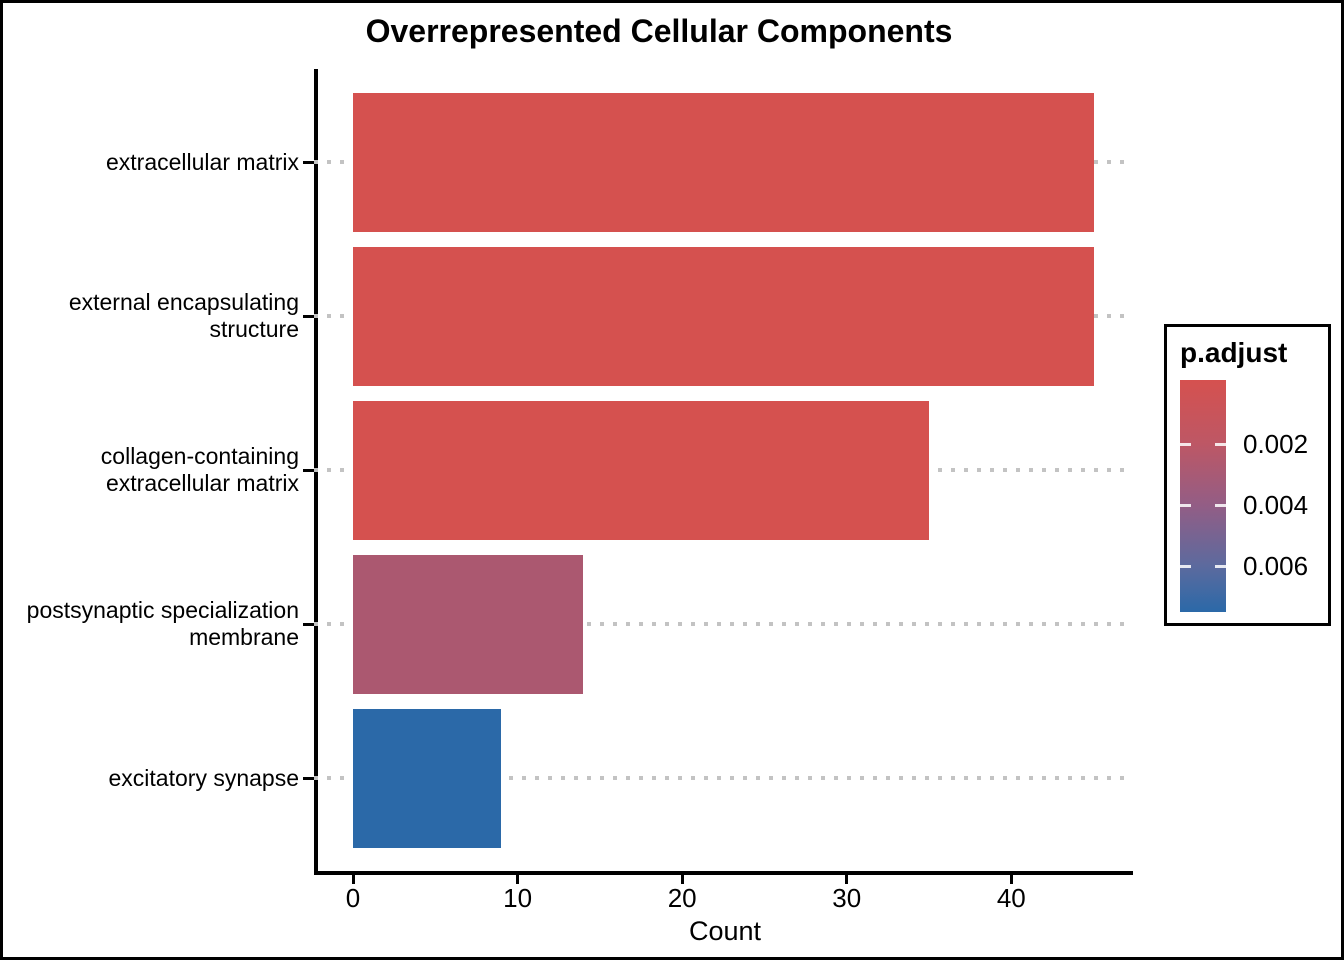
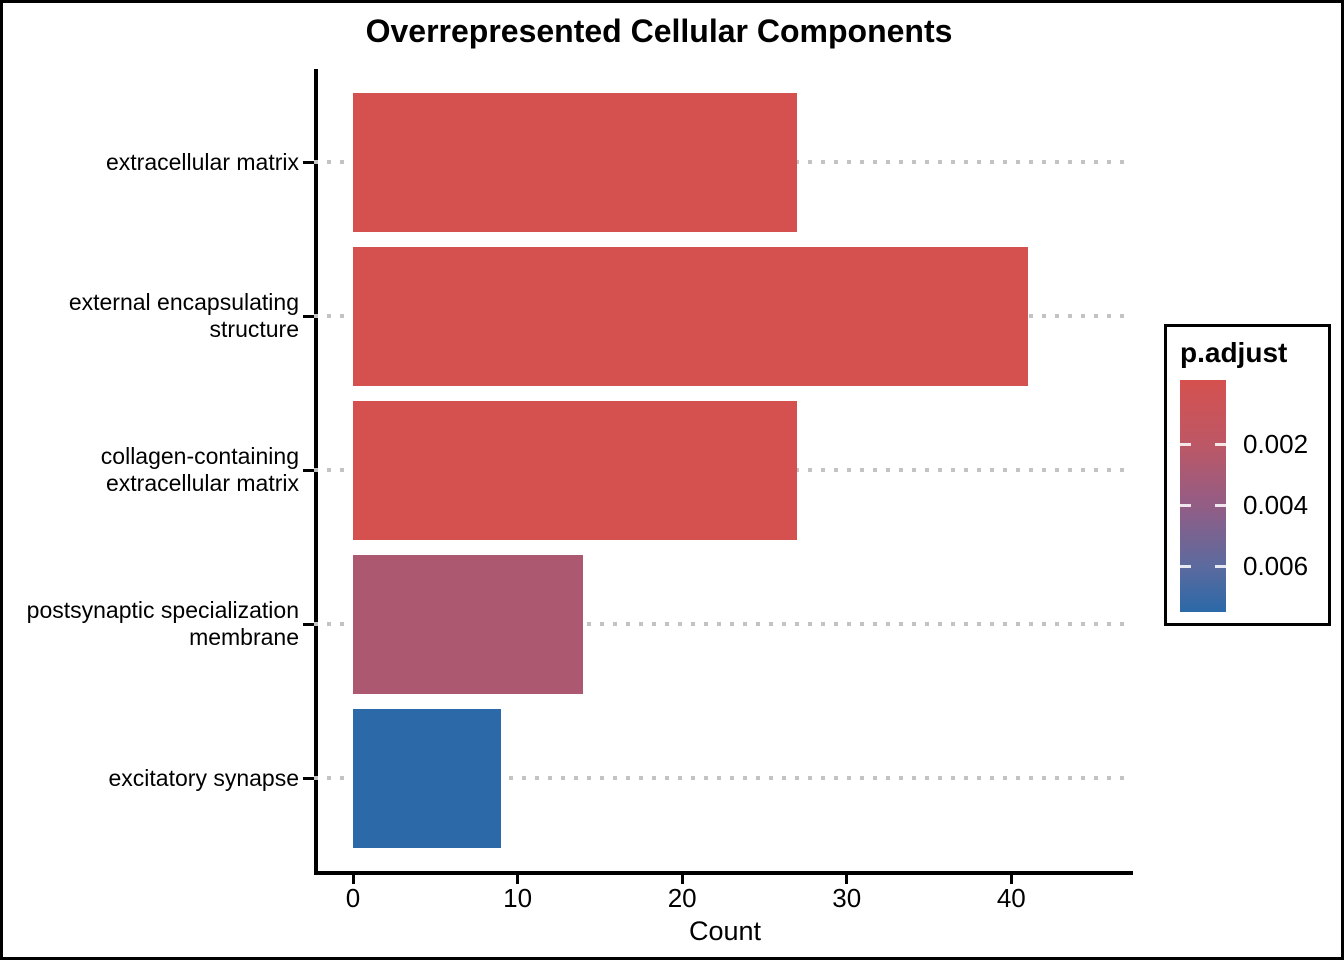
extracellular matrix: 45 -> 27
external encapsulating structure: 45 -> 41
collagen-containing extracellular matrix: 35 -> 27
